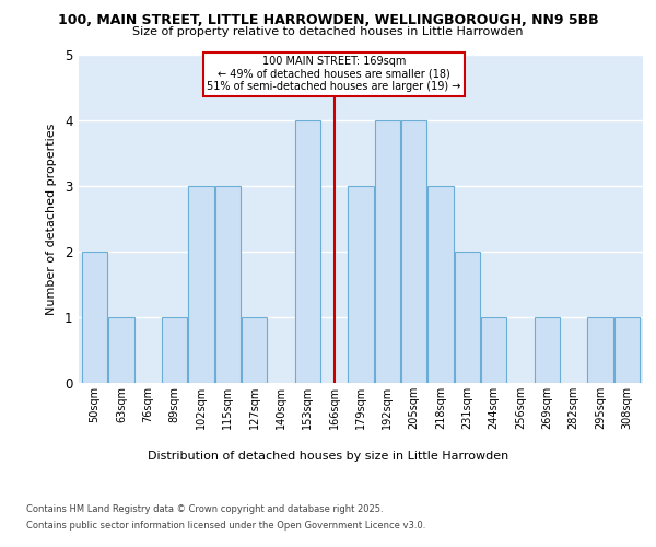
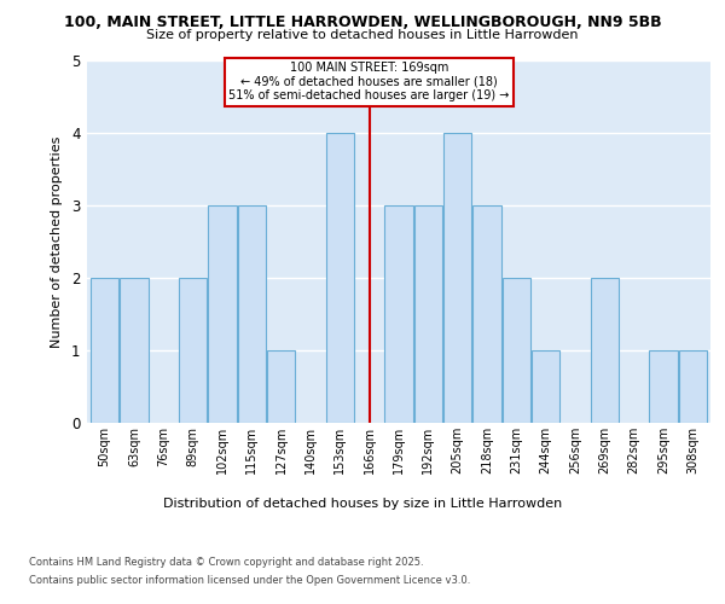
63sqm: 1 -> 2
89sqm: 1 -> 2
192sqm: 4 -> 3
269sqm: 1 -> 2
